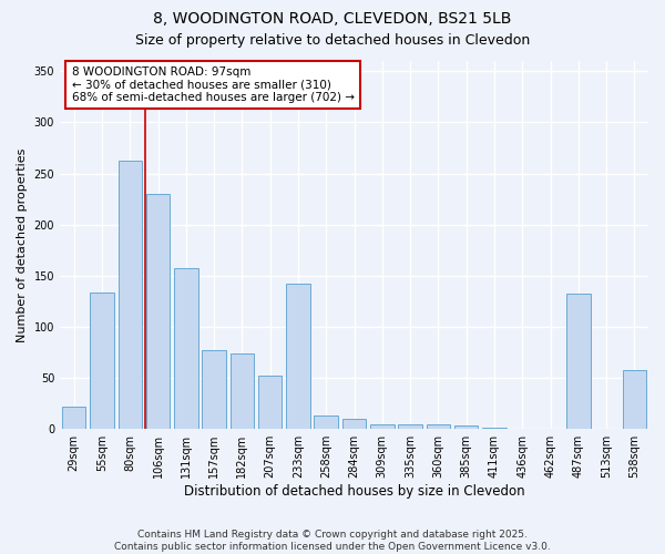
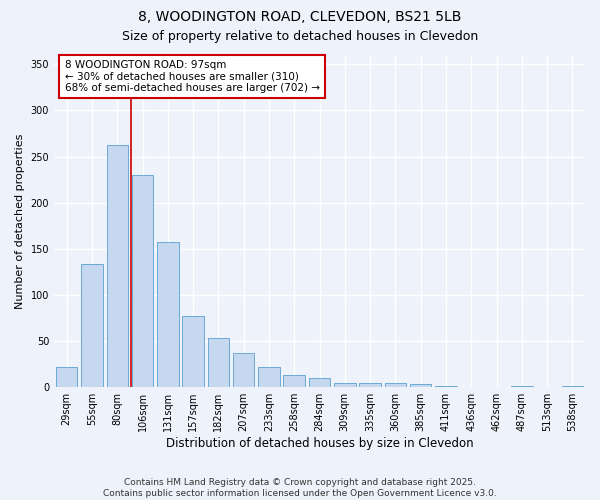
182sqm: 74 -> 53
207sqm: 52 -> 37
233sqm: 142 -> 22
487sqm: 132 -> 1
538sqm: 58 -> 1
